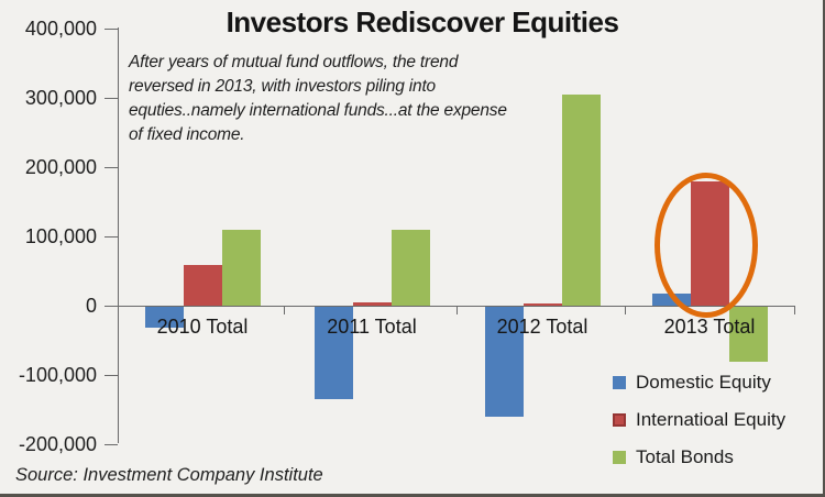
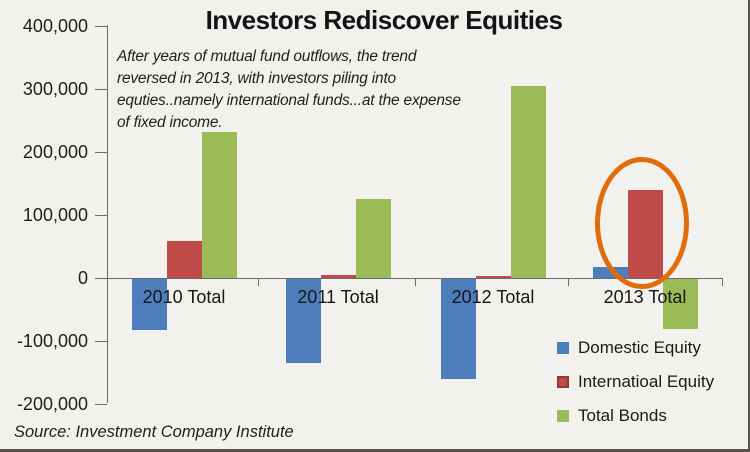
Domestic Equity/2010 Total: -30000 -> -80000
Total Bonds/2010 Total: 110000 -> 230000
Total Bonds/2011 Total: 110000 -> 120000
Internatioal Equity/2013 Total: 180000 -> 140000
